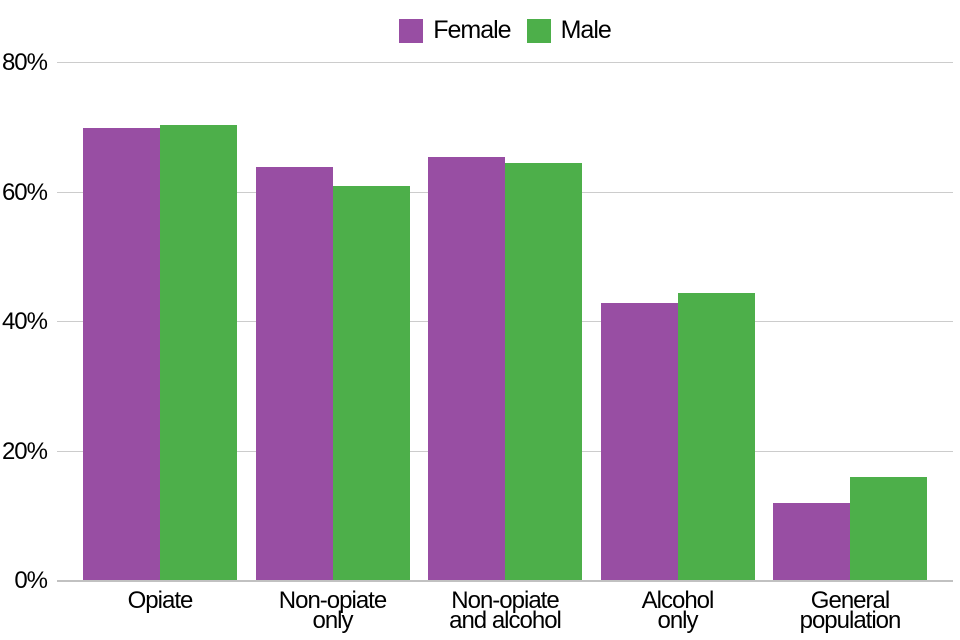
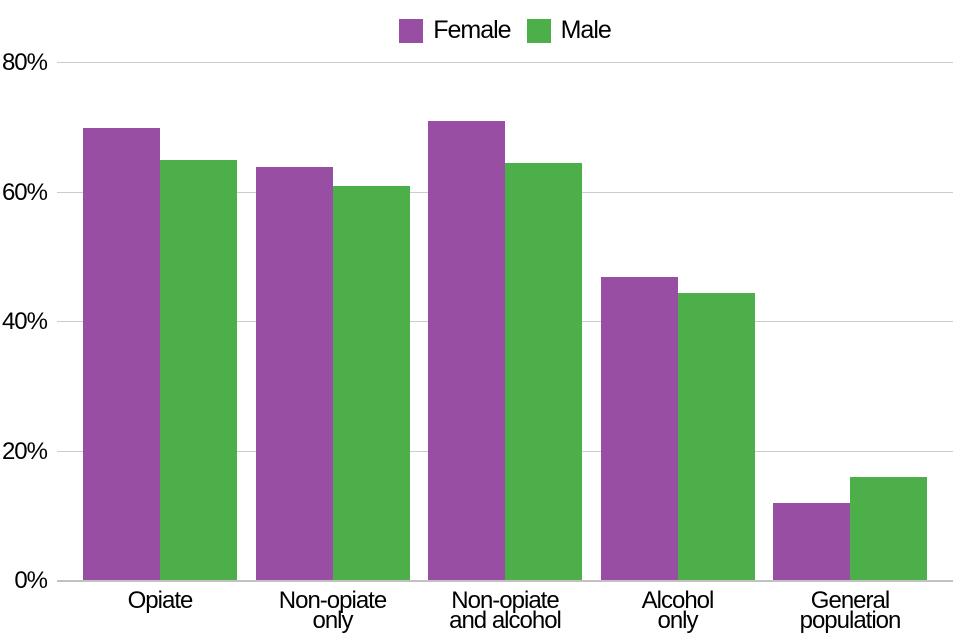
Male/Opiate: 70% -> 65%
Female/Non-opiate and alcohol: 66% -> 71%
Female/Alcohol only: 43% -> 47%
